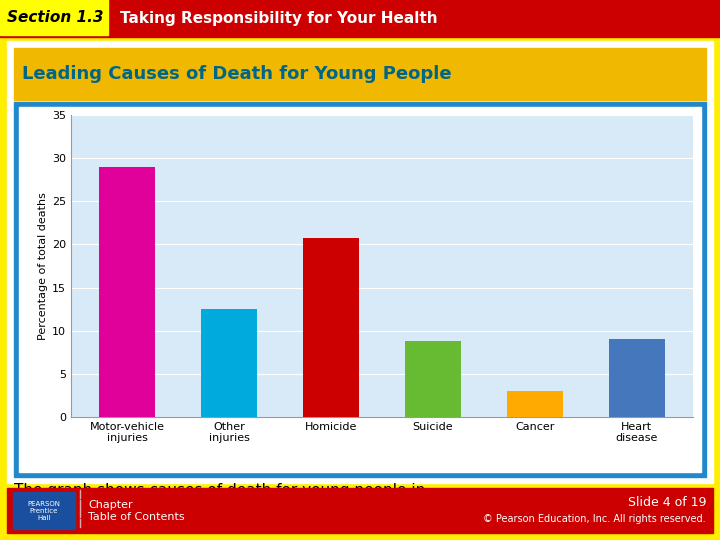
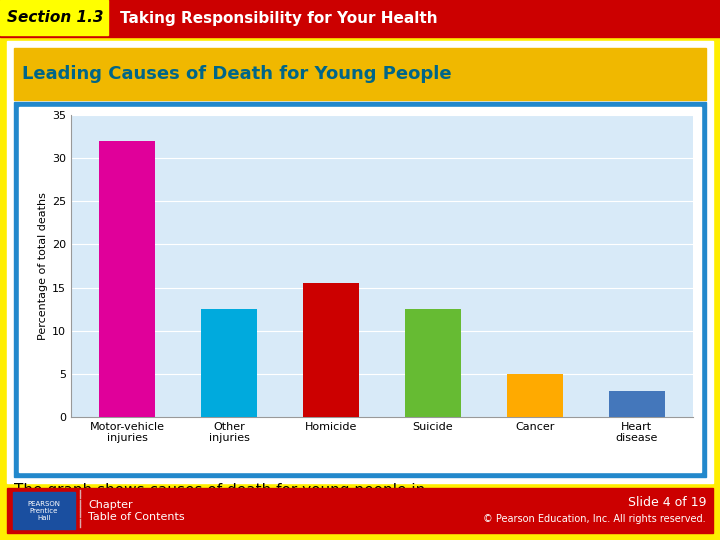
Motor-vehicle injuries: 29.0 -> 32.0
Homicide: 20.8 -> 15.5
Suicide: 8.8 -> 12.5
Cancer: 3.0 -> 5.0
Heart disease: 9.0 -> 3.0
